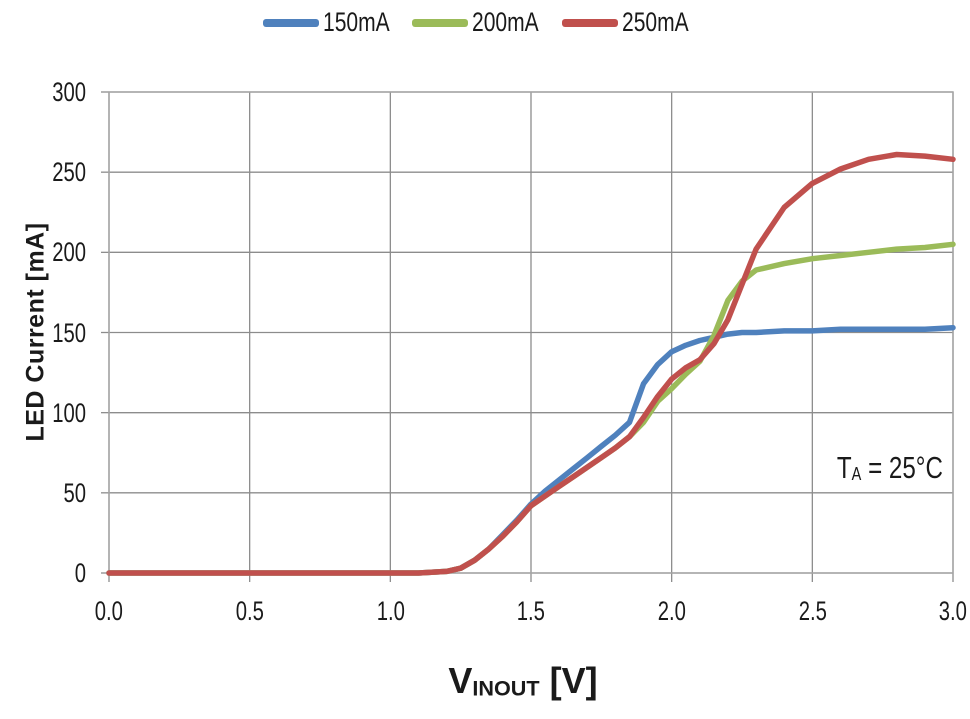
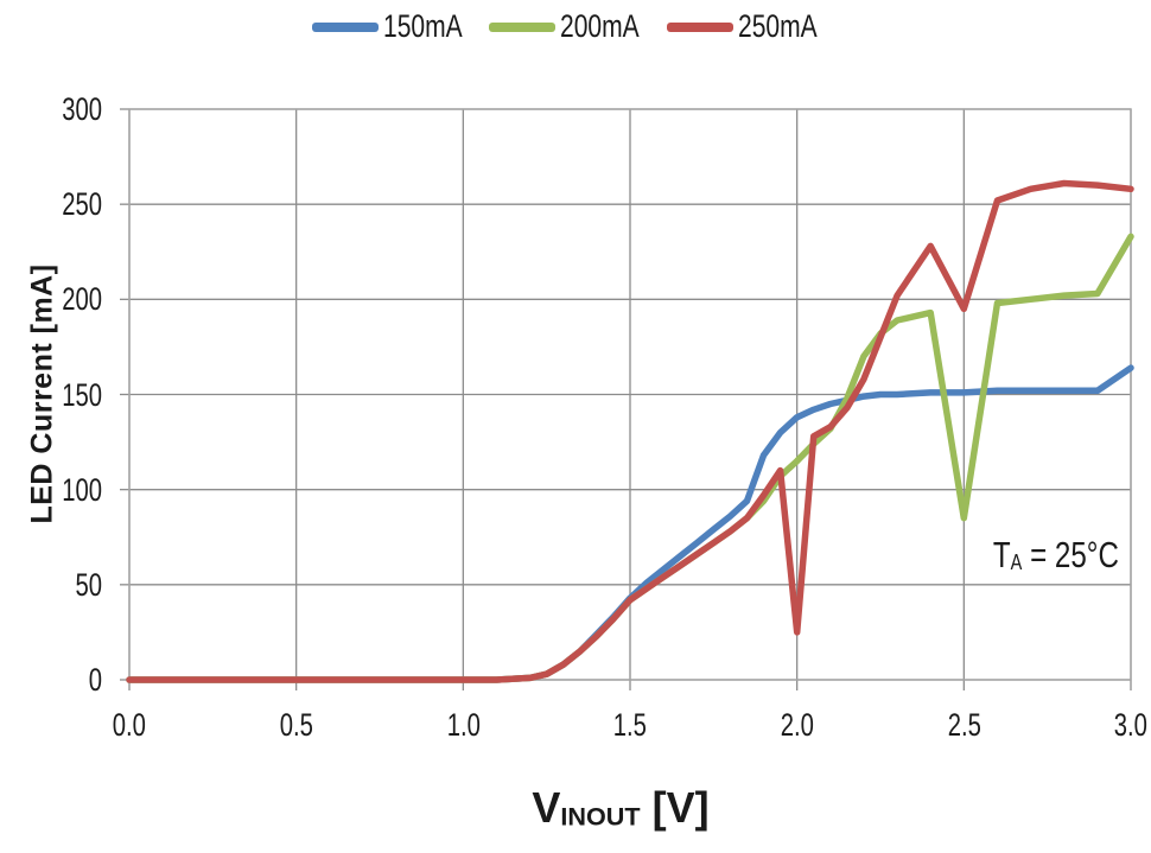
250mA/2.0: 121 -> 25
200mA/2.5: 196 -> 85
250mA/2.5: 243 -> 195
150mA/3.0: 153 -> 164
200mA/3.0: 205 -> 233
